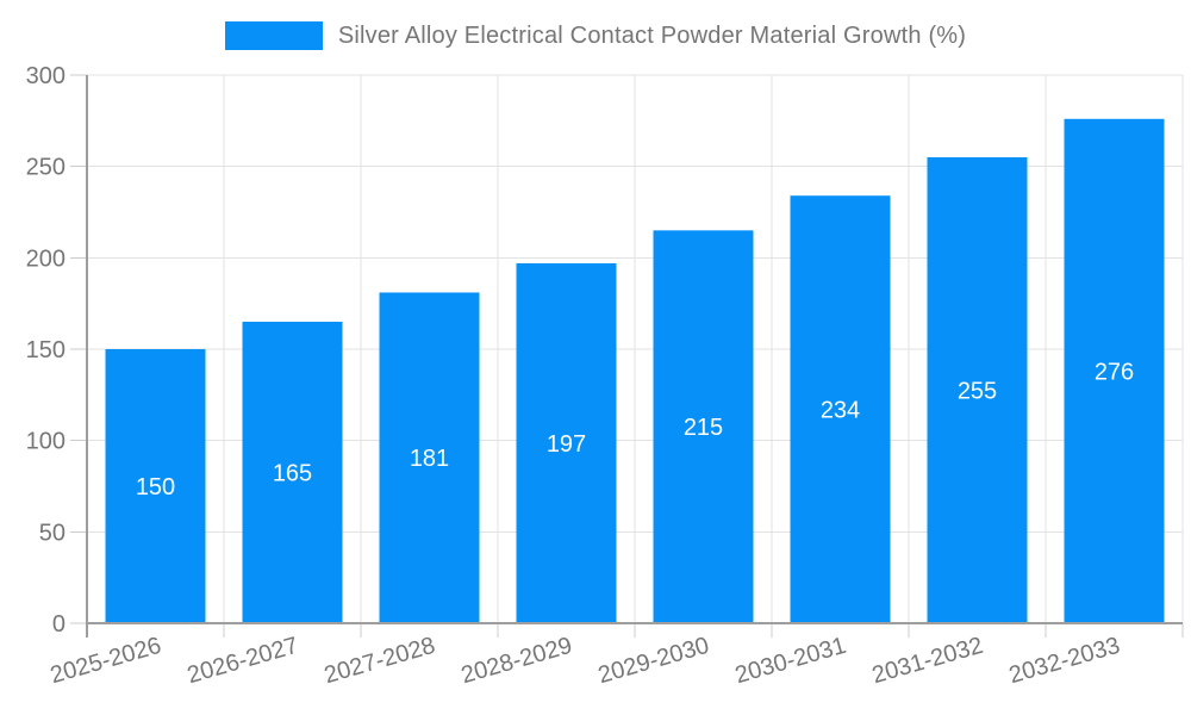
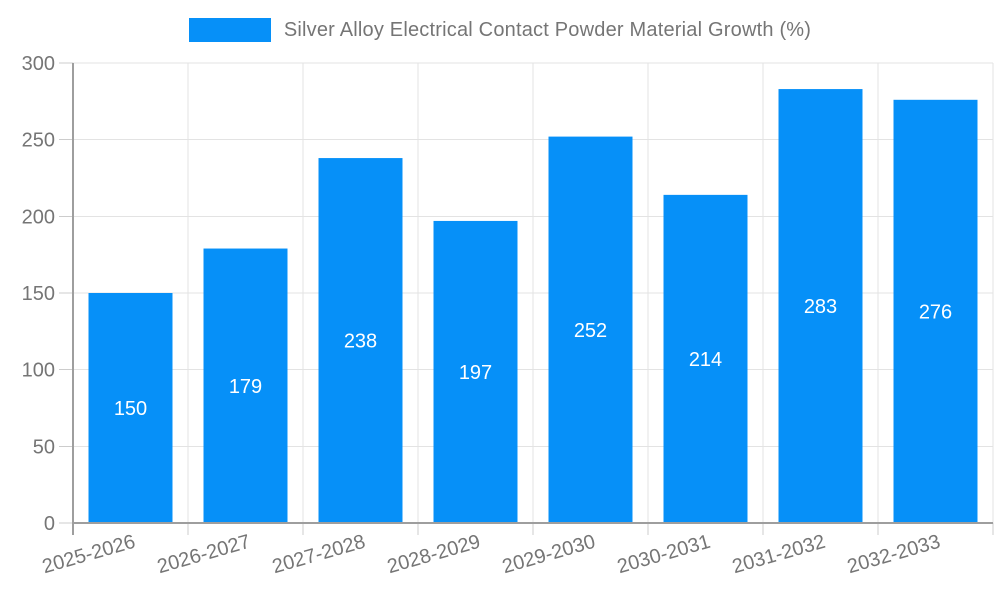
2026-2027: 165 -> 179
2027-2028: 181 -> 238
2029-2030: 215 -> 252
2030-2031: 234 -> 214
2031-2032: 255 -> 283
